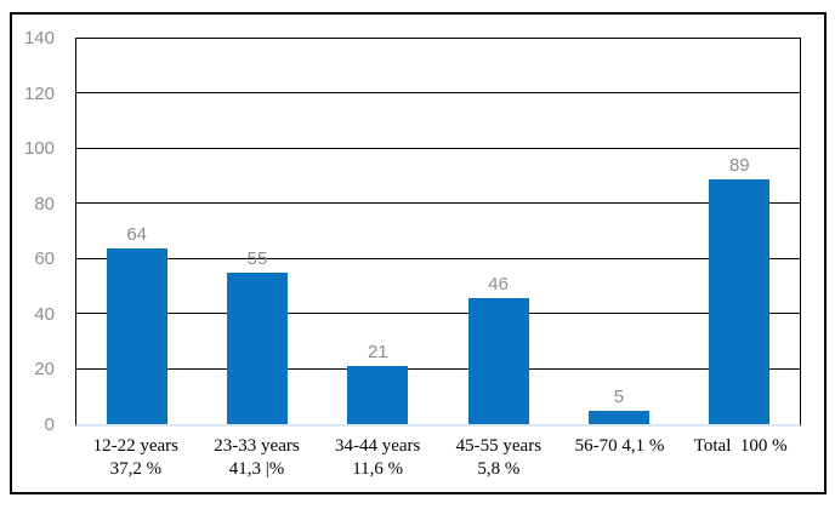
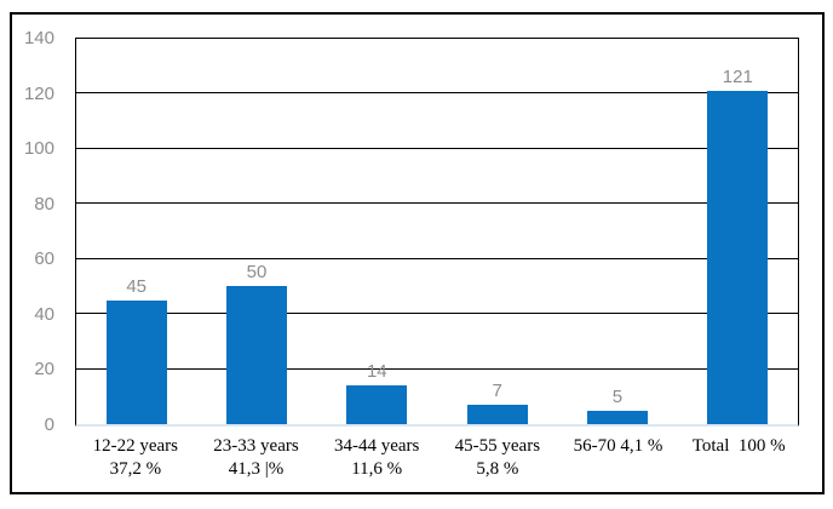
12-22 years 37,2 %: 64 -> 45
23-33 years 41,3 |%: 55 -> 50
34-44 years 11,6 %: 21 -> 14
45-55 years 5,8 %: 46 -> 7
Total 100 %: 89 -> 121
